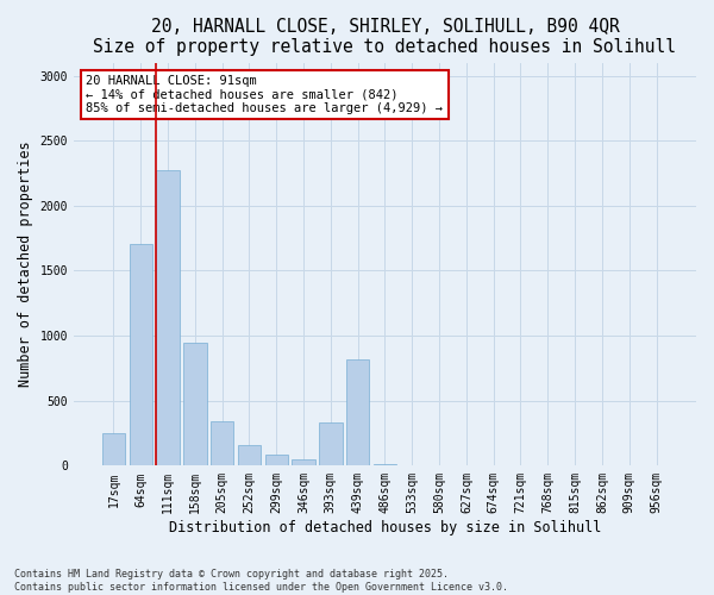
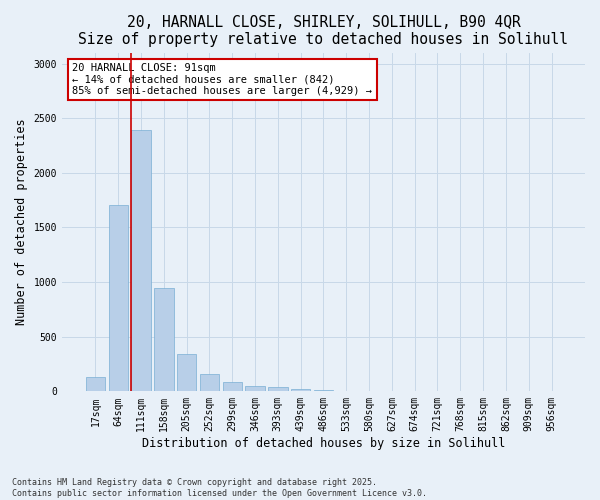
17sqm: 250 -> 130
111sqm: 2270 -> 2390
393sqm: 330 -> 40
439sqm: 820 -> 20
